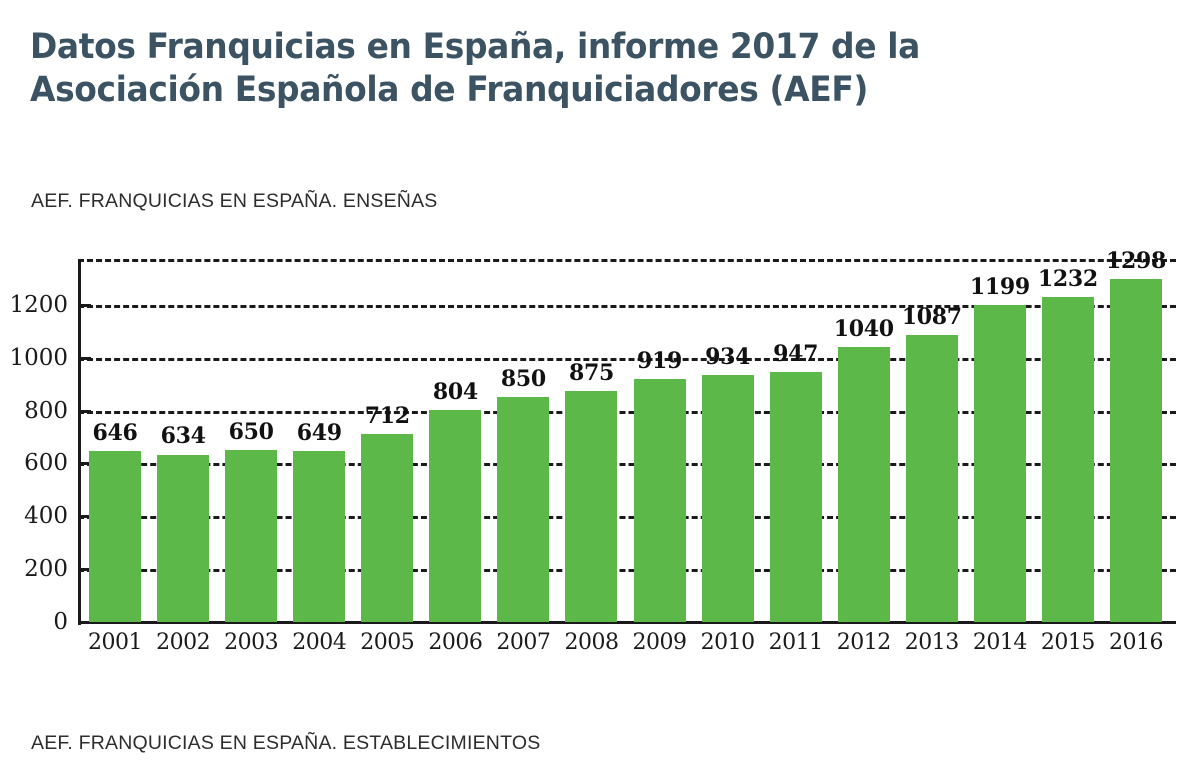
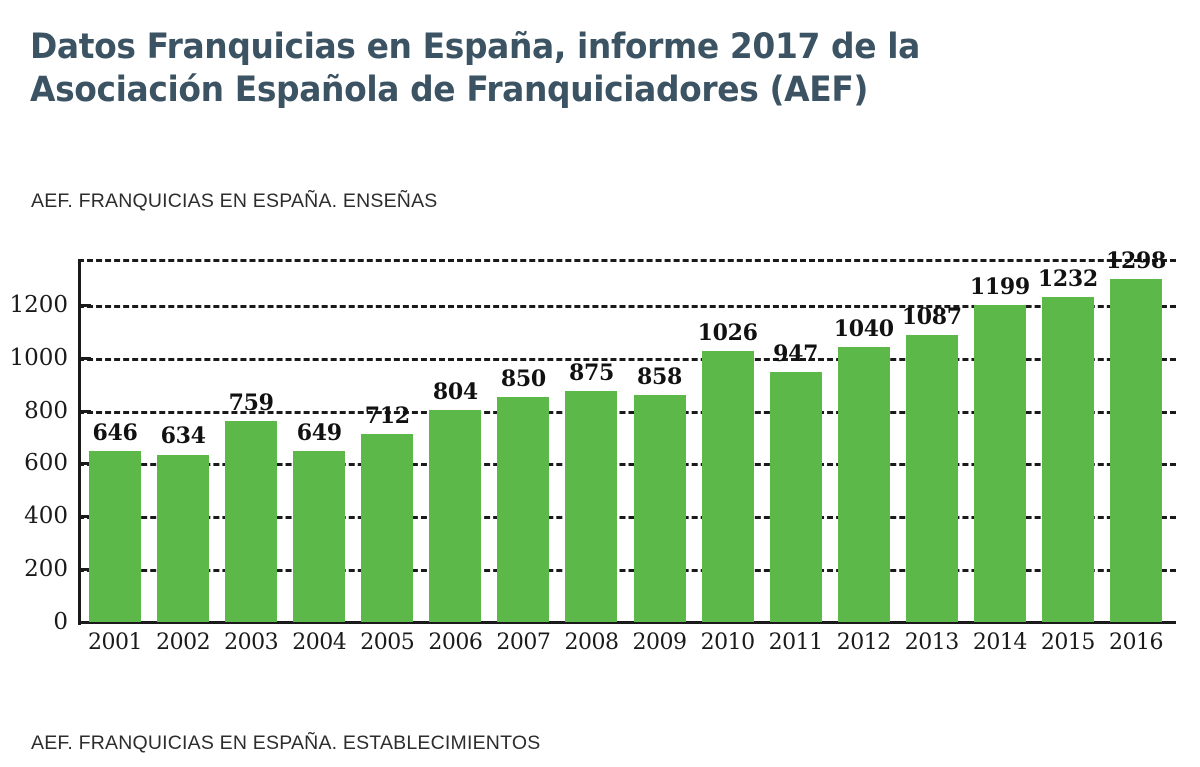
2003: 650 -> 759
2009: 919 -> 858
2010: 934 -> 1026
